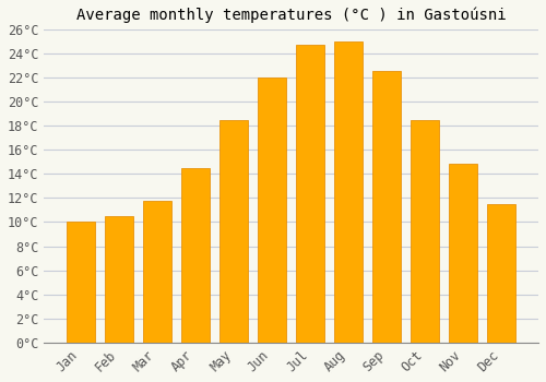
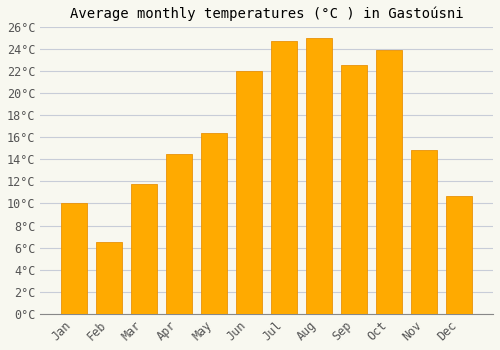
Feb: 10.5°C -> 6.5°C
May: 18.5°C -> 16.4°C
Oct: 18.5°C -> 23.9°C
Dec: 11.5°C -> 10.7°C
